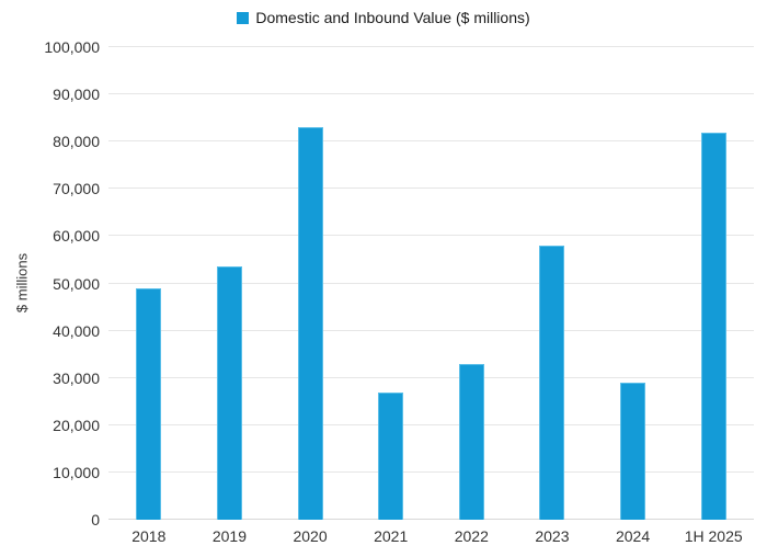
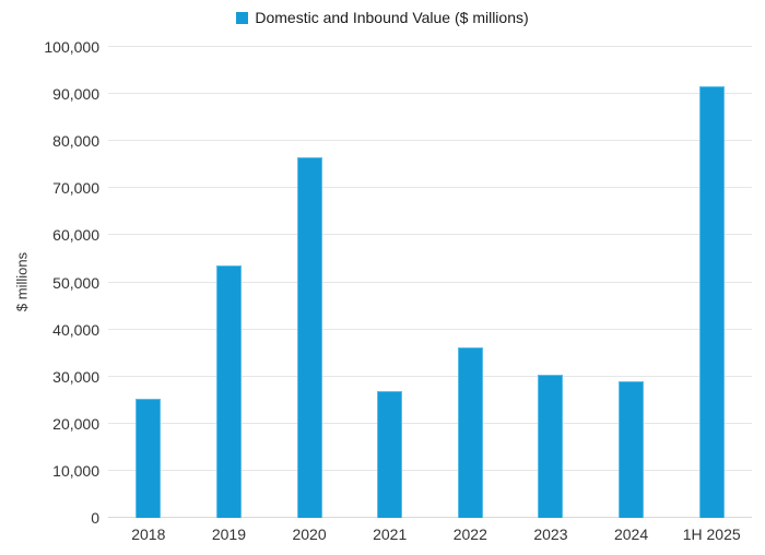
2018: 49000 -> 25000
2020: 83000 -> 76000
2022: 33000 -> 36000
2023: 58000 -> 30000
1H 2025: 82000 -> 92000
